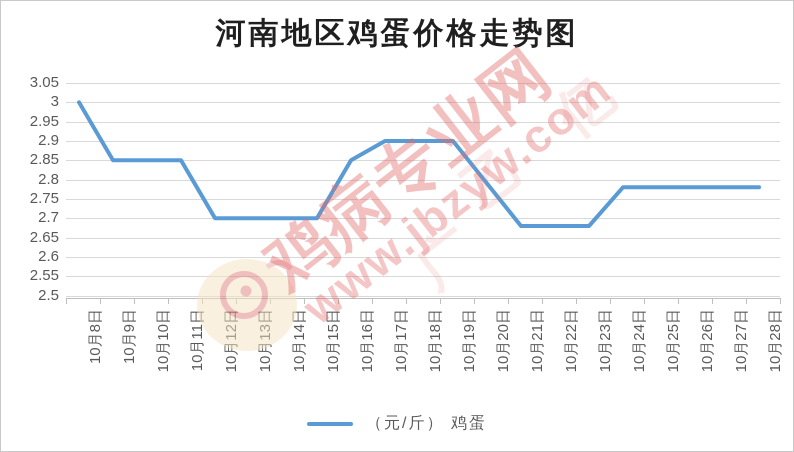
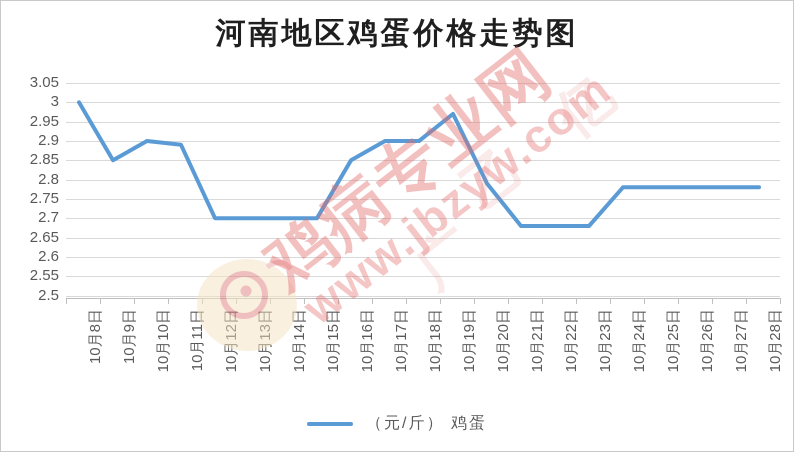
10月10日: 2.85 -> 2.90
10月11日: 2.85 -> 2.89
10月19日: 2.90 -> 2.97
